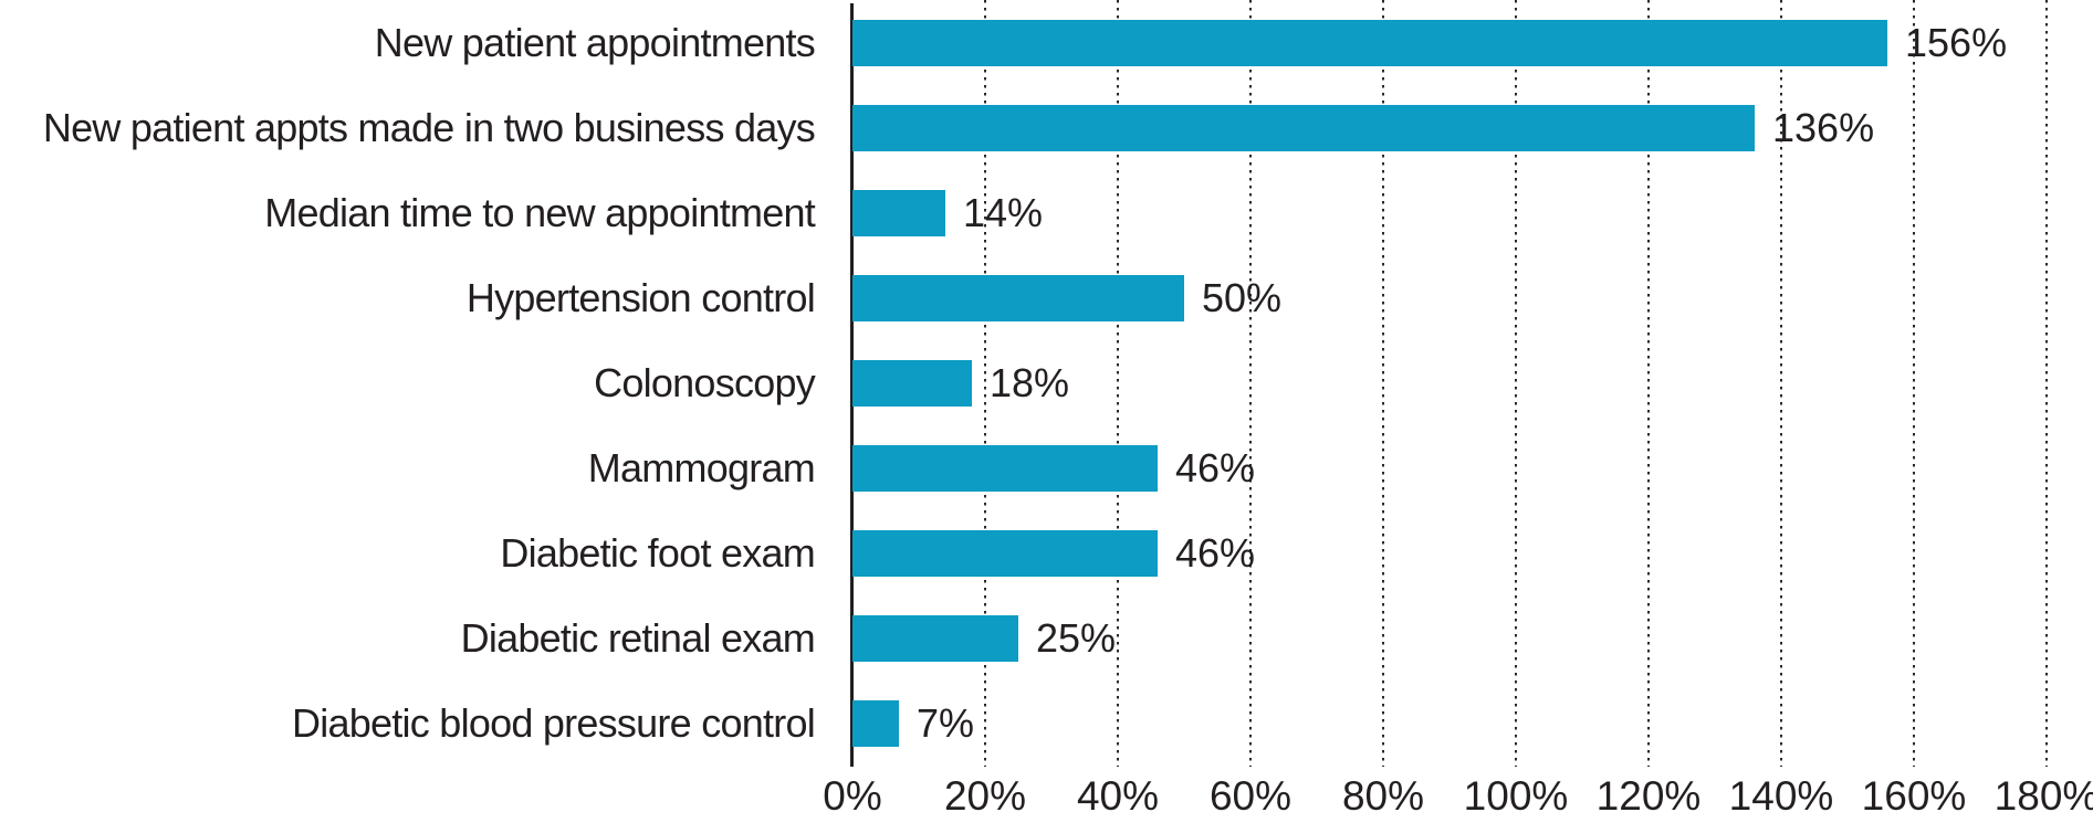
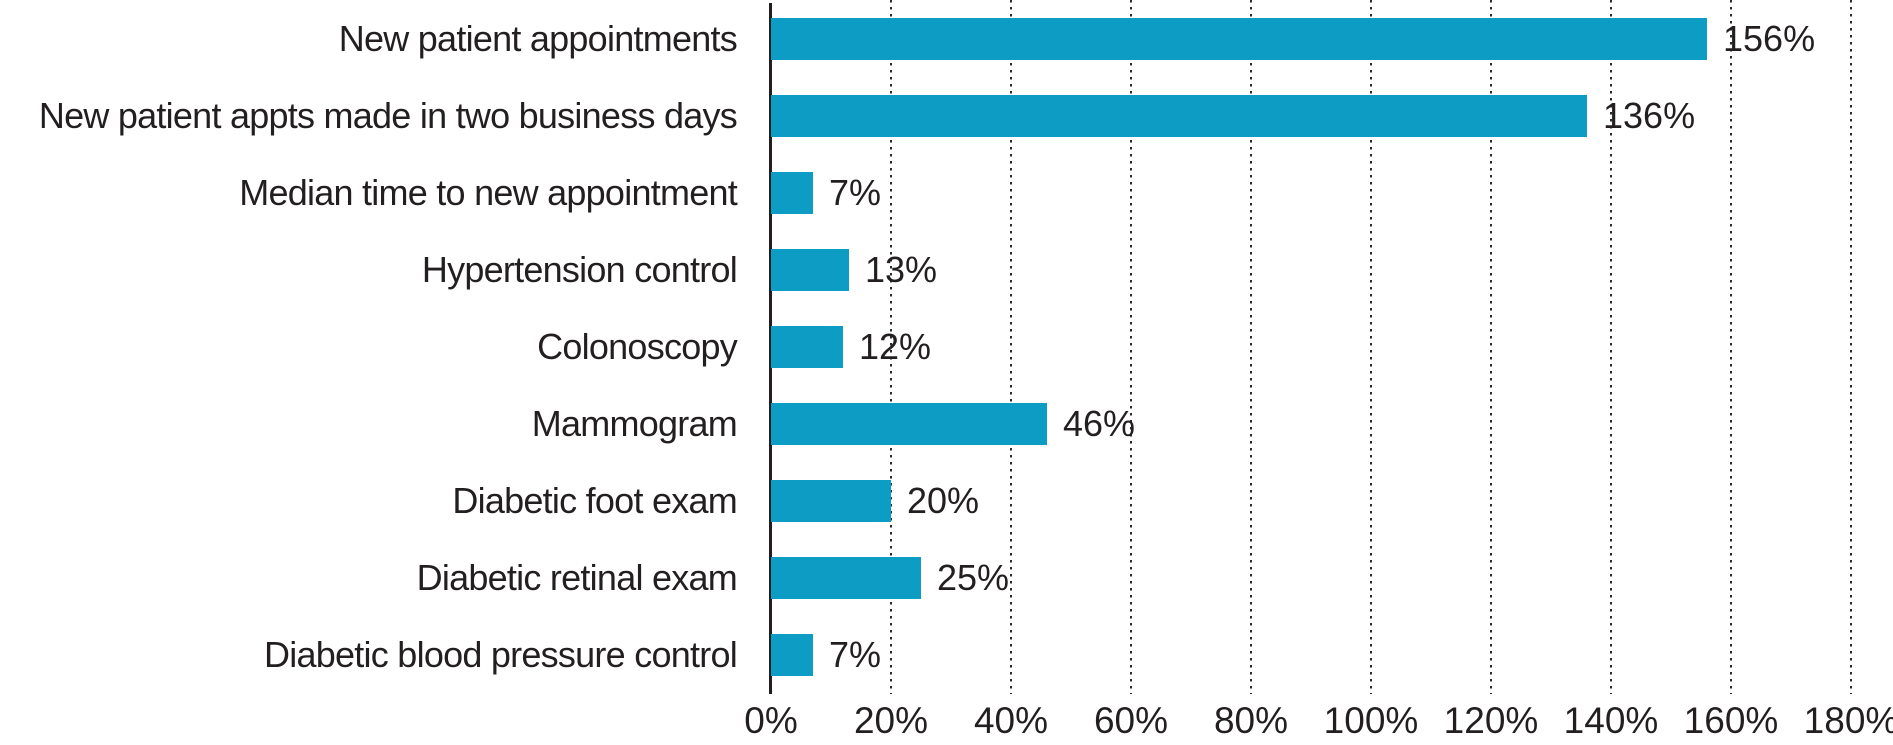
Median time to new appointment: 14% -> 7%
Hypertension control: 50% -> 13%
Colonoscopy: 18% -> 12%
Diabetic foot exam: 46% -> 20%
